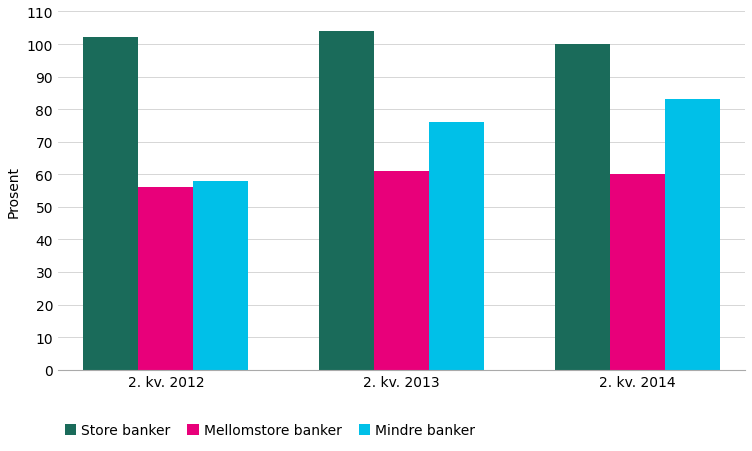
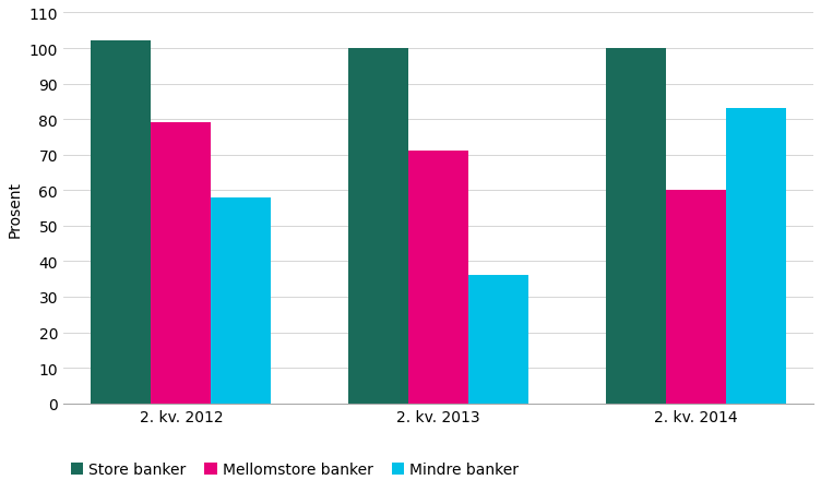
Mellomstore banker/2. kv. 2012: 56 -> 79
Store banker/2. kv. 2013: 104 -> 100
Mellomstore banker/2. kv. 2013: 61 -> 71
Mindre banker/2. kv. 2013: 76 -> 36
